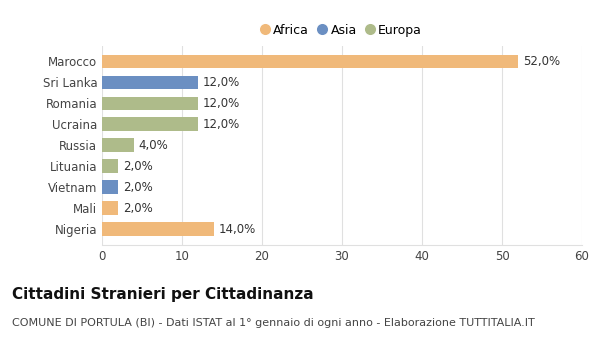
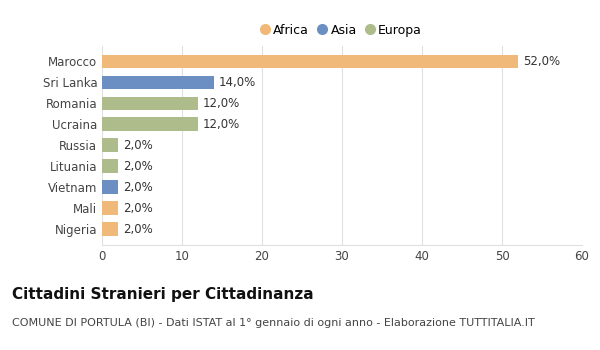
Sri Lanka: 12,0% -> 14,0%
Russia: 4,0% -> 2,0%
Nigeria: 14,0% -> 2,0%
